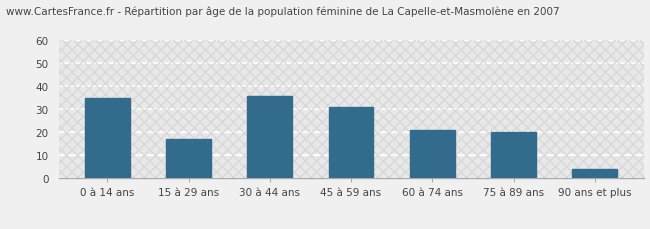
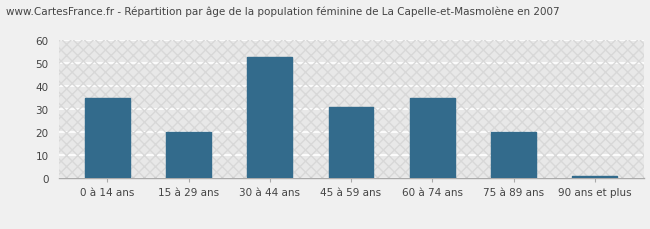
15 à 29 ans: 17 -> 20
30 à 44 ans: 36 -> 53
60 à 74 ans: 21 -> 35
90 ans et plus: 4 -> 1
